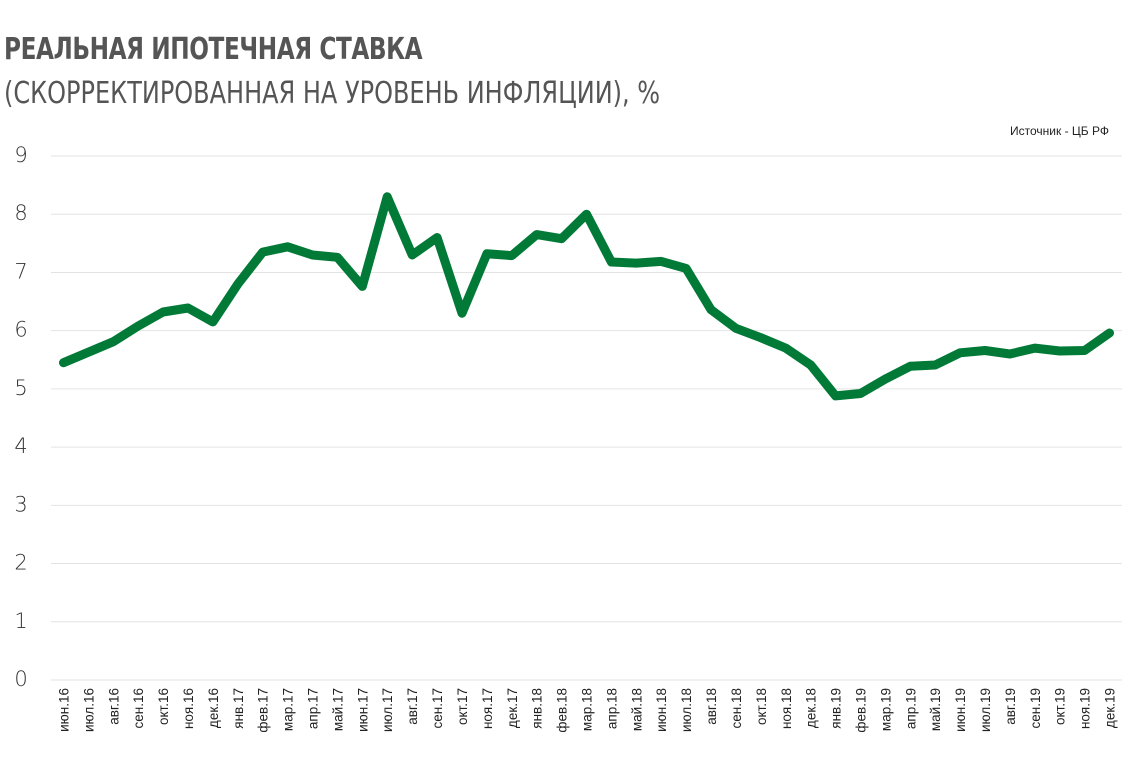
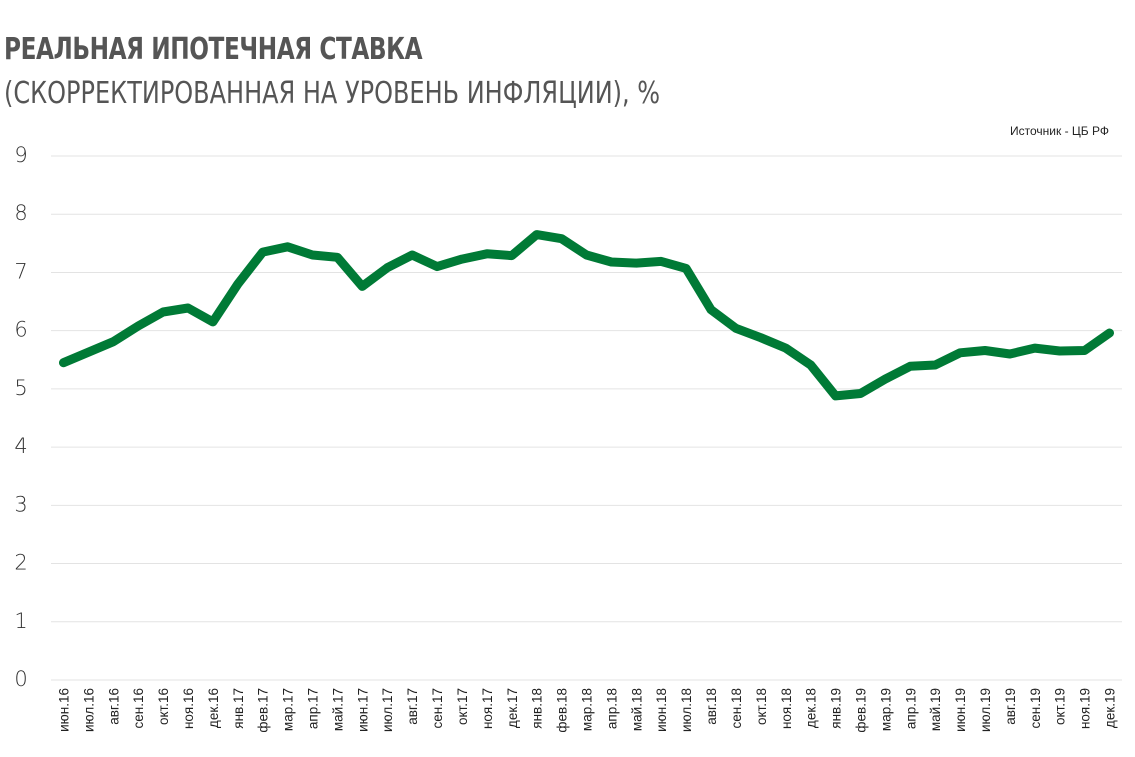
июл.17: 8.3 -> 7.1
сен.17: 7.6 -> 7.1
окт.17: 6.3 -> 7.2
мар.18: 8.0 -> 7.3
